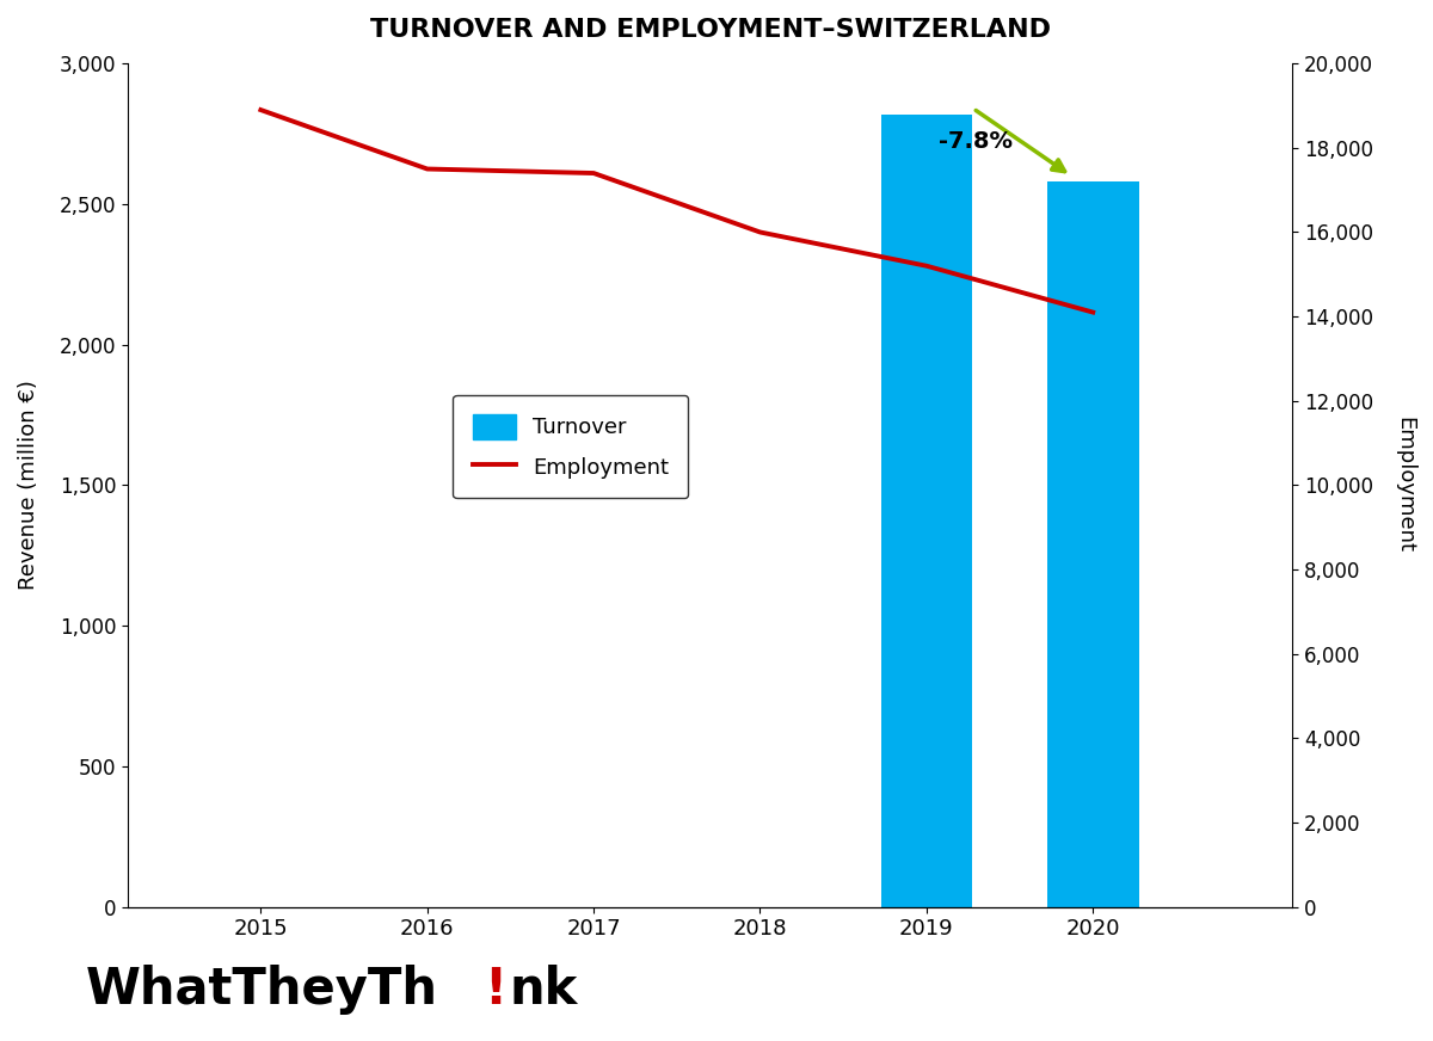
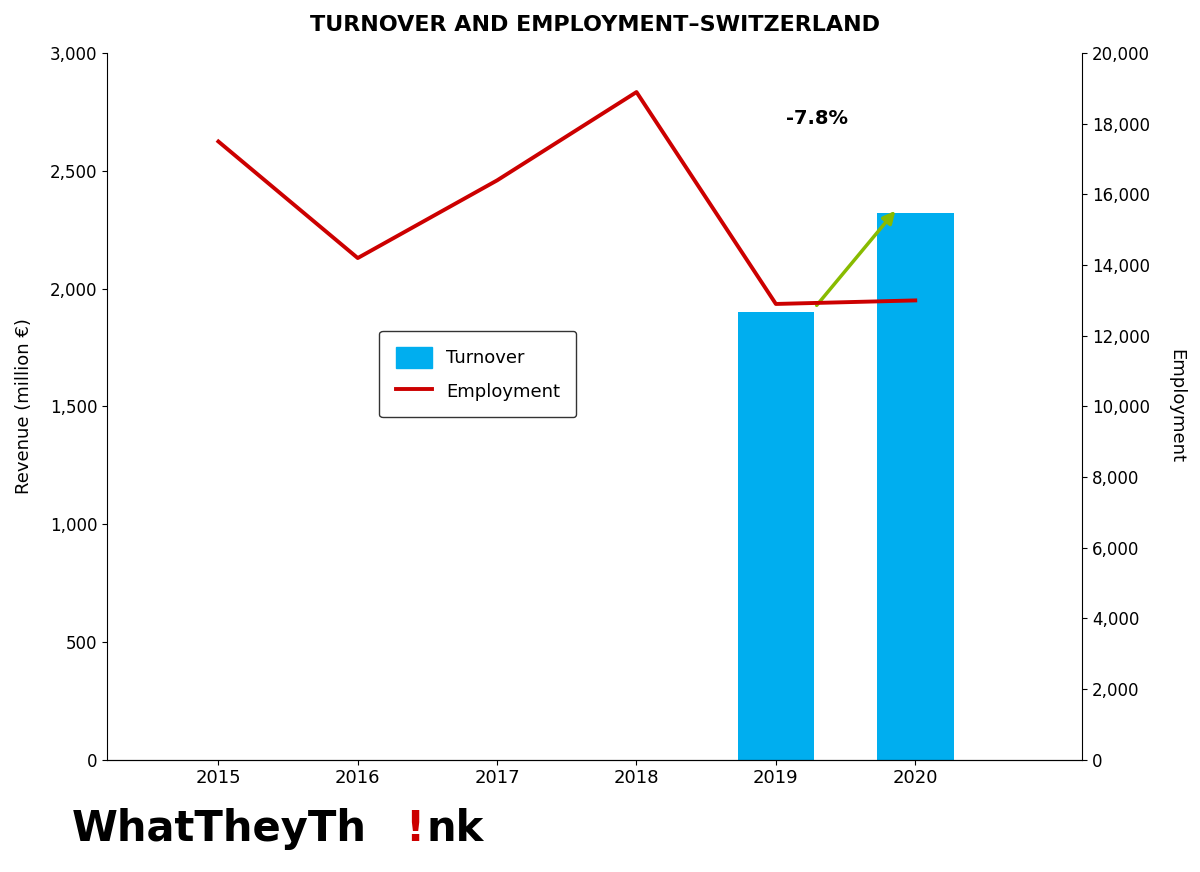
Employment/2015: 18,900 -> 17,500
Employment/2016: 17,500 -> 14,200
Employment/2017: 17,400 -> 16,400
Employment/2018: 16,000 -> 18,900
Employment/2019: 15,200 -> 12,900
Turnover/2019: 2,820 -> 1,900
Employment/2020: 14,100 -> 13,000
Turnover/2020: 2,580 -> 2,320
